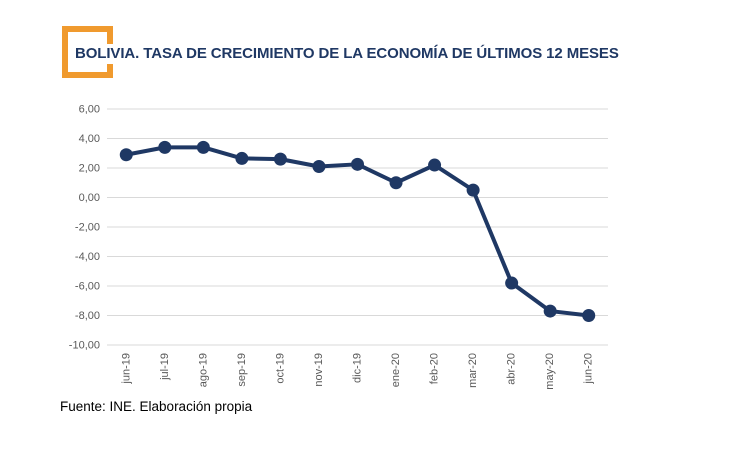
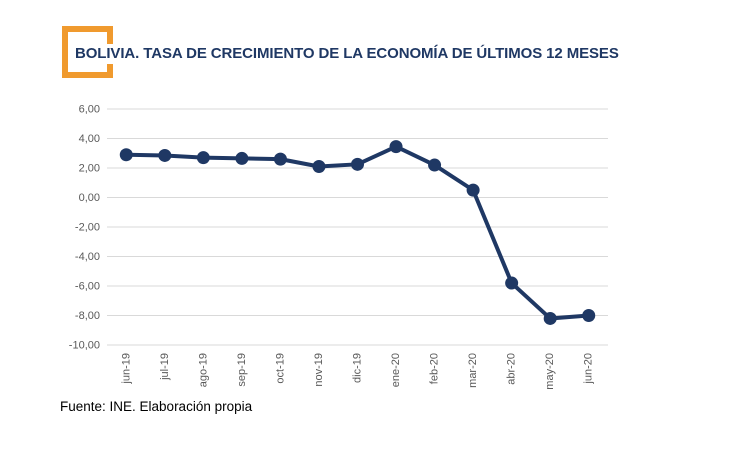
jul-19: 3,4 -> 2,9
ago-19: 3,4 -> 2,7
ene-20: 1,0 -> 3,5
may-20: -7,7 -> -8,2
